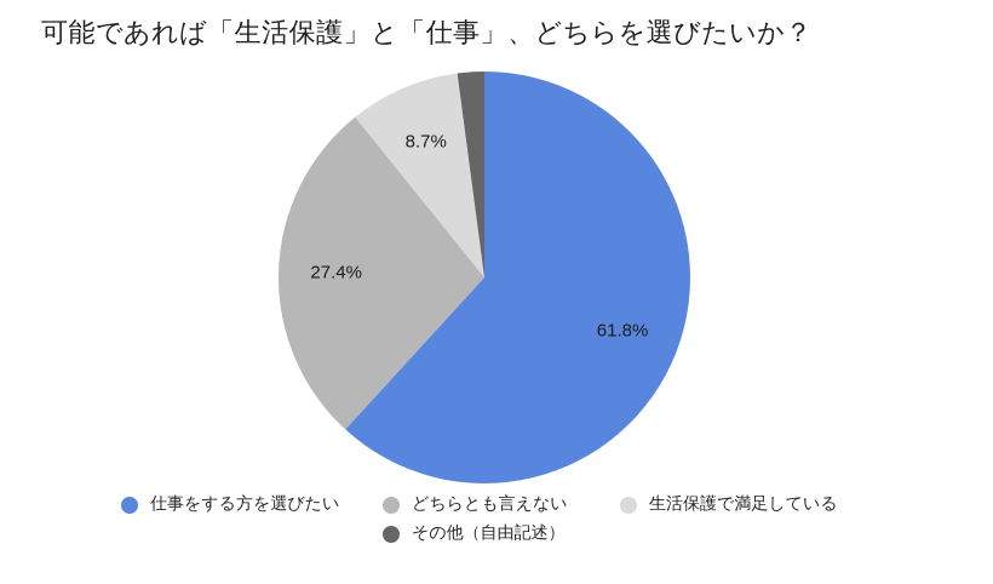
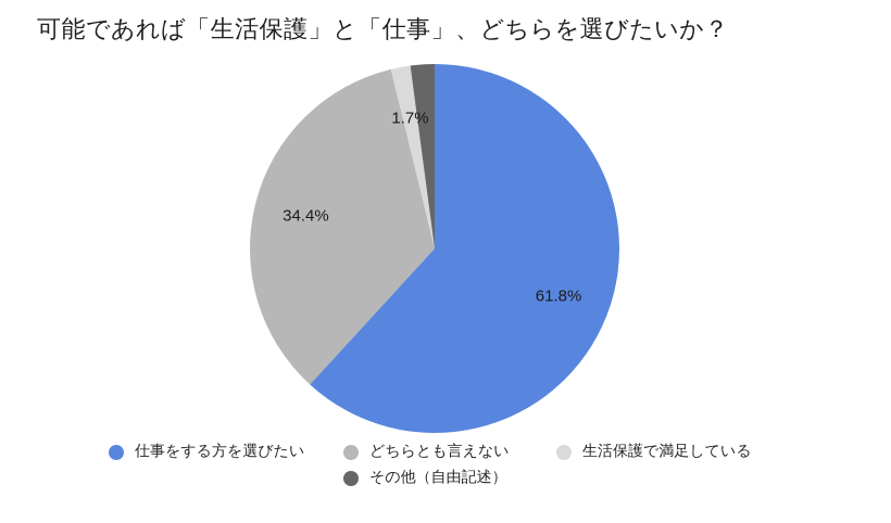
どちらとも言えない: 27.4% -> 34.4%
生活保護で満足している: 8.7% -> 1.7%
